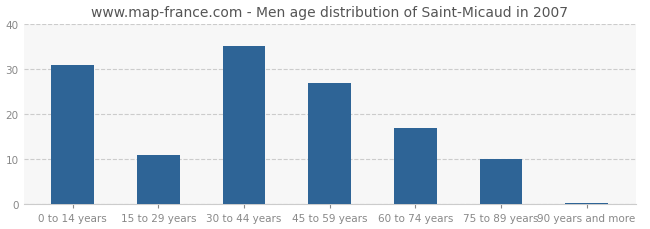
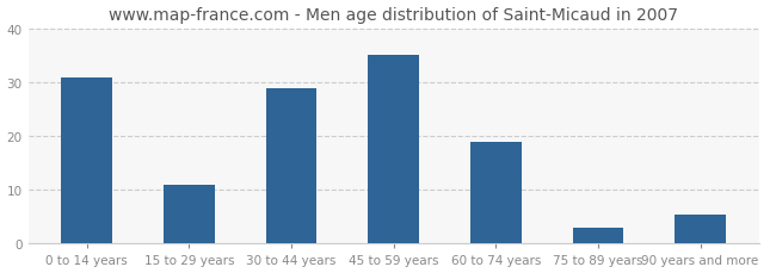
30 to 44 years: 35.0 -> 29.0
45 to 59 years: 27.0 -> 35.0
60 to 74 years: 17.0 -> 19.0
75 to 89 years: 10.0 -> 3.0
90 years and more: 0.4 -> 5.5
